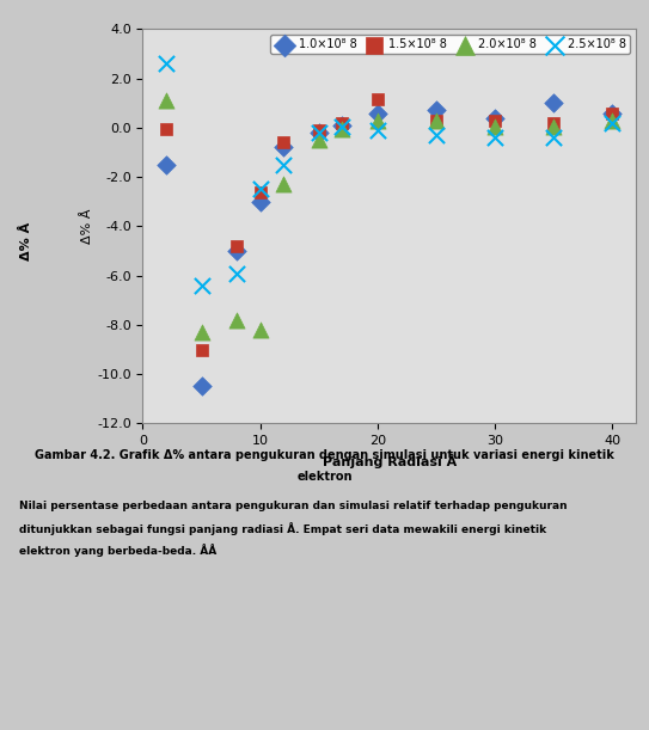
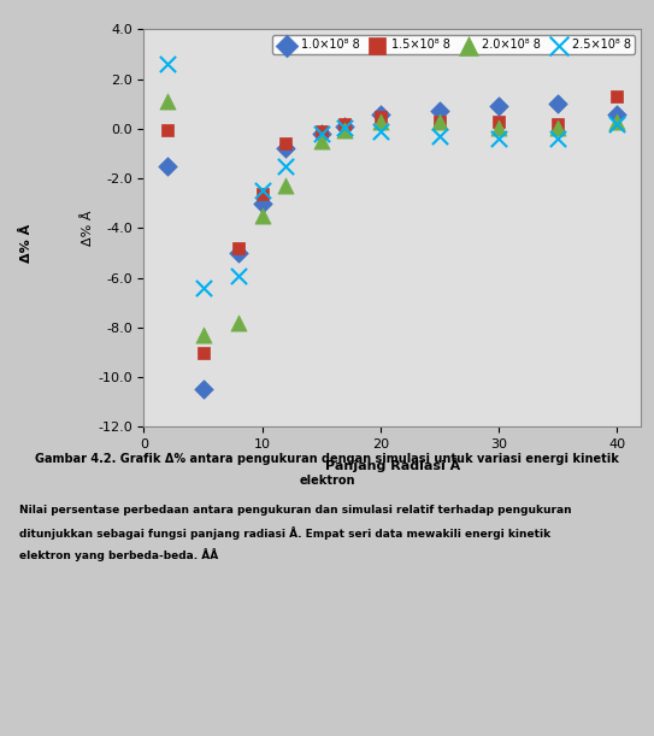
2.0×10⁸ 8/10: -8.20 -> -3.50
1.5×10⁸ 8/20: 1.15 -> 0.50
1.0×10⁸ 8/30: 0.4 -> 0.9
1.5×10⁸ 8/40: 0.60 -> 1.30
